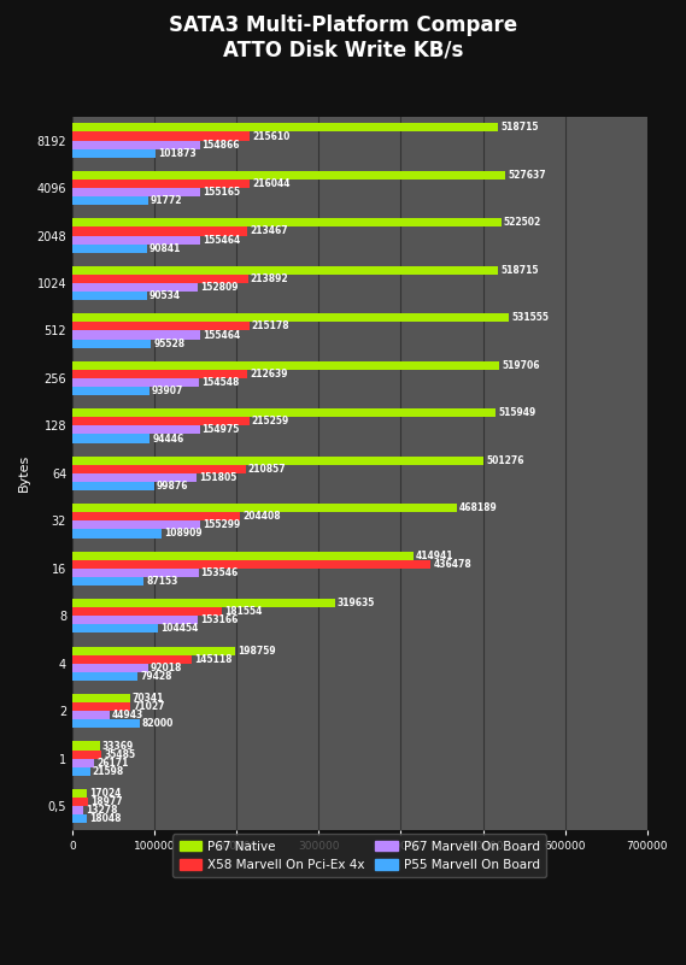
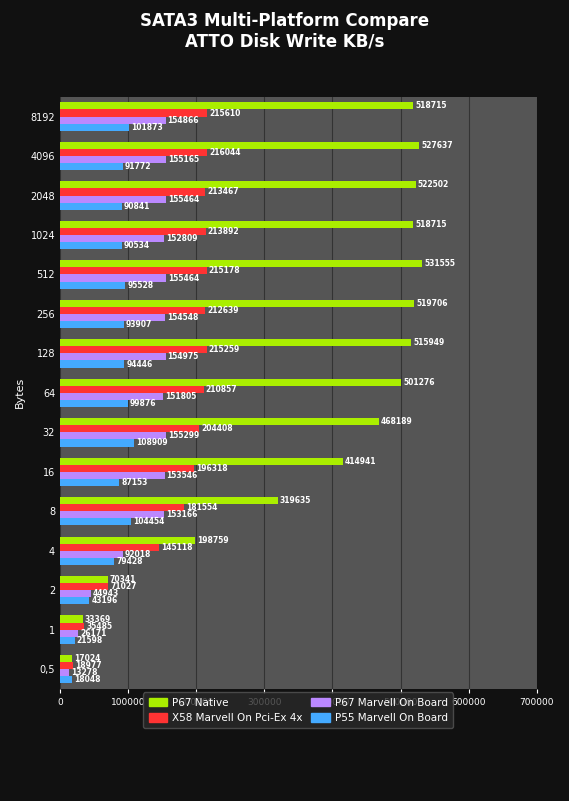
X58 Marvell On Pci-Ex 4x/16: 436478 -> 196318
P55 Marvell On Board/2: 82000 -> 43000
